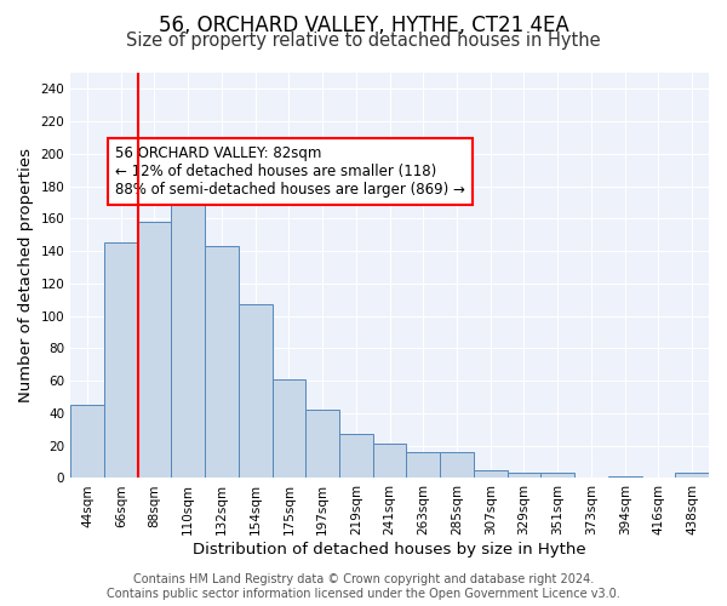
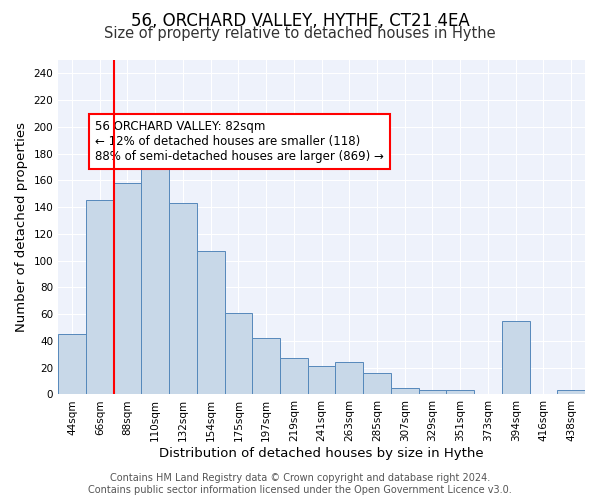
263sqm: 16 -> 24
394sqm: 1 -> 55
